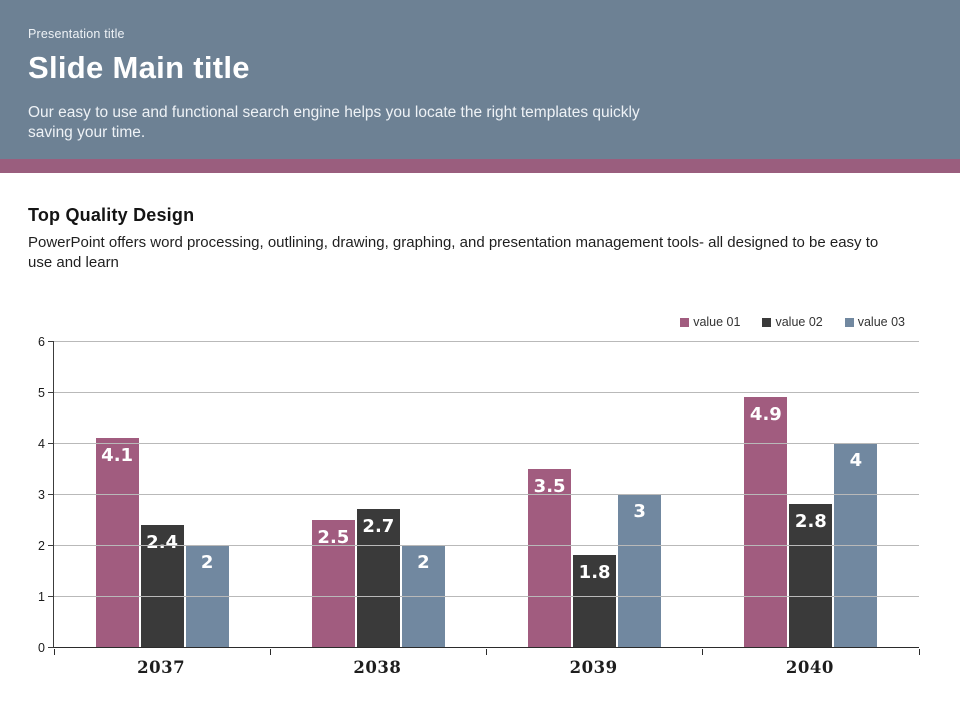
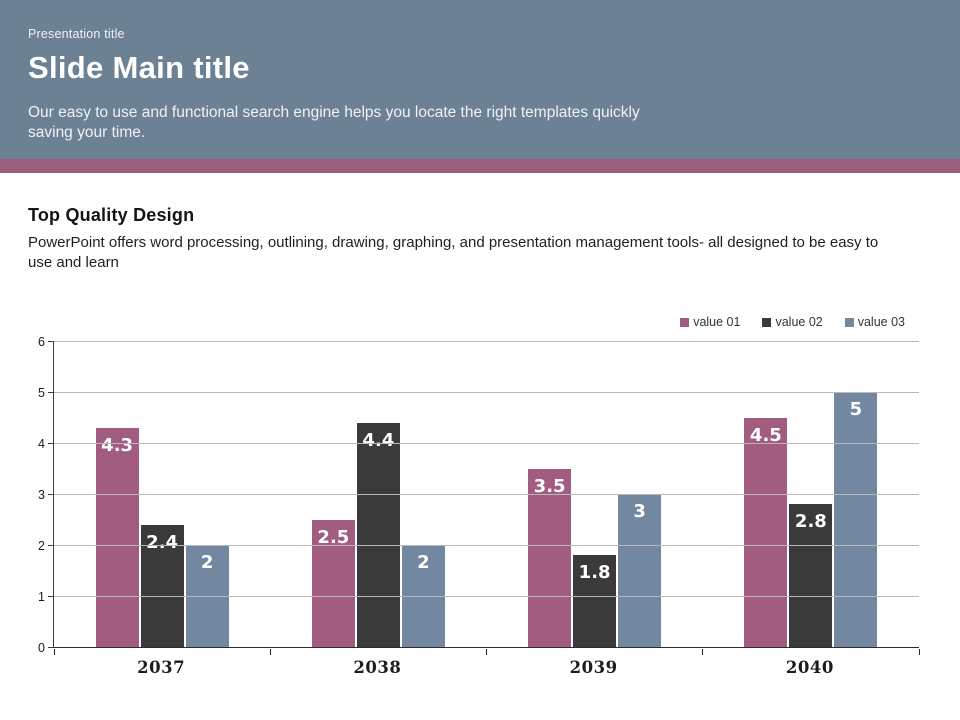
value 01/2037: 4.1 -> 4.3
value 02/2038: 2.7 -> 4.4
value 01/2040: 4.9 -> 4.5
value 03/2040: 4 -> 5
